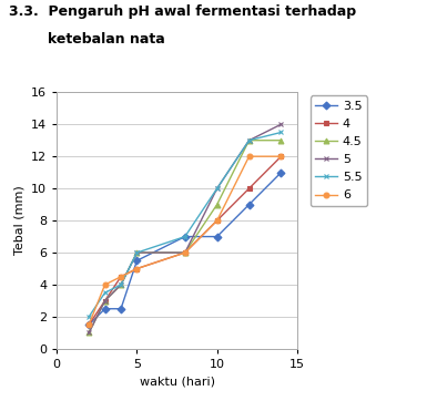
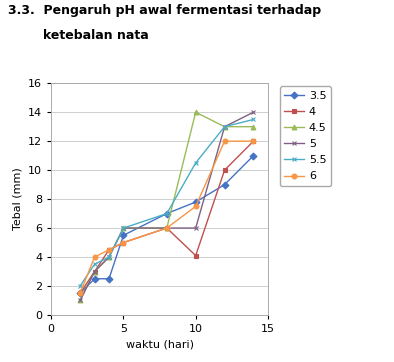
3.5/10: 7.0 -> 7.8
4/10: 8.0 -> 4.1
4.5/10: 9 -> 14
5/10: 10 -> 6
5.5/10: 10.0 -> 10.5
6/10: 8.0 -> 7.5
